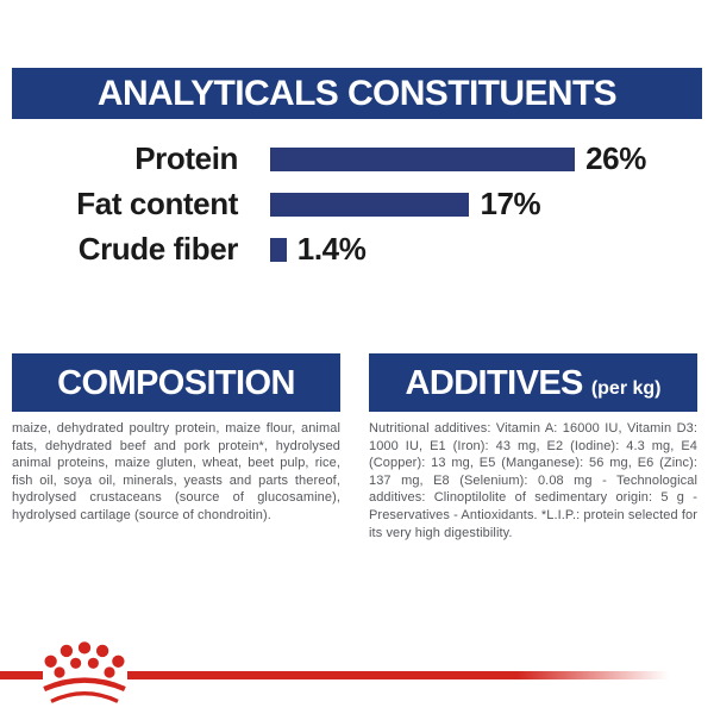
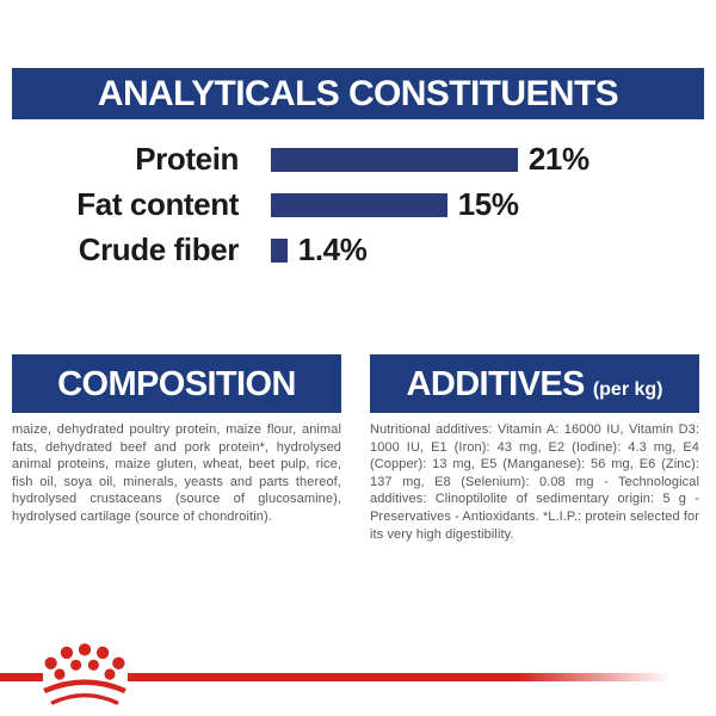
Protein: 26% -> 21%
Fat content: 17% -> 15%
